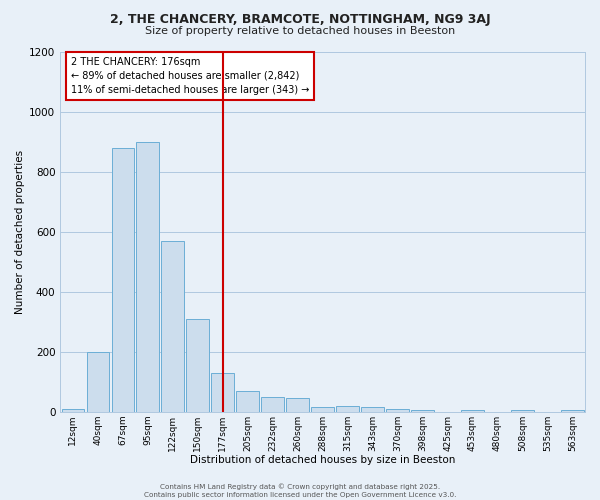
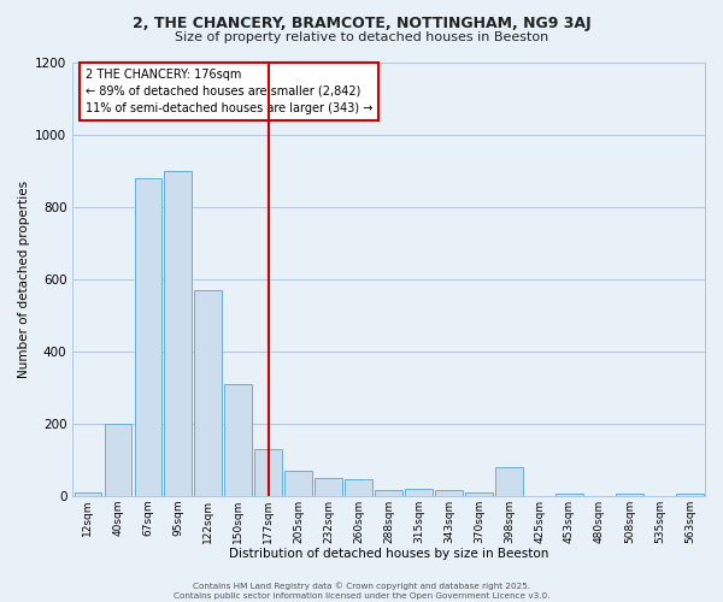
398sqm: 5 -> 80
